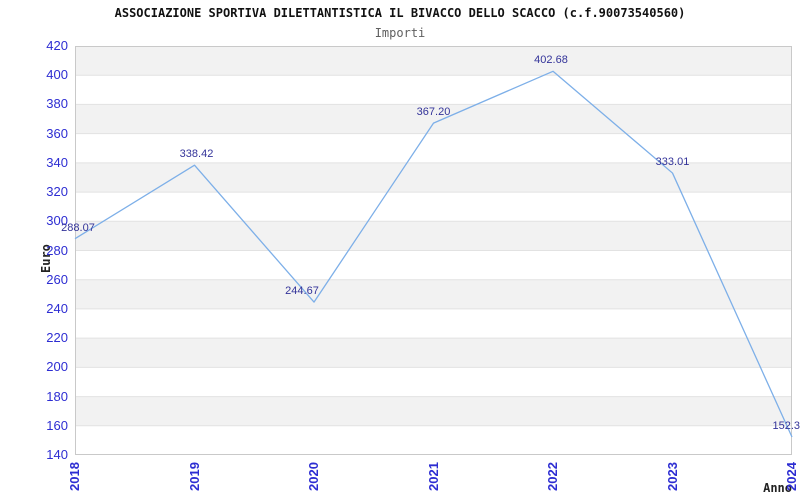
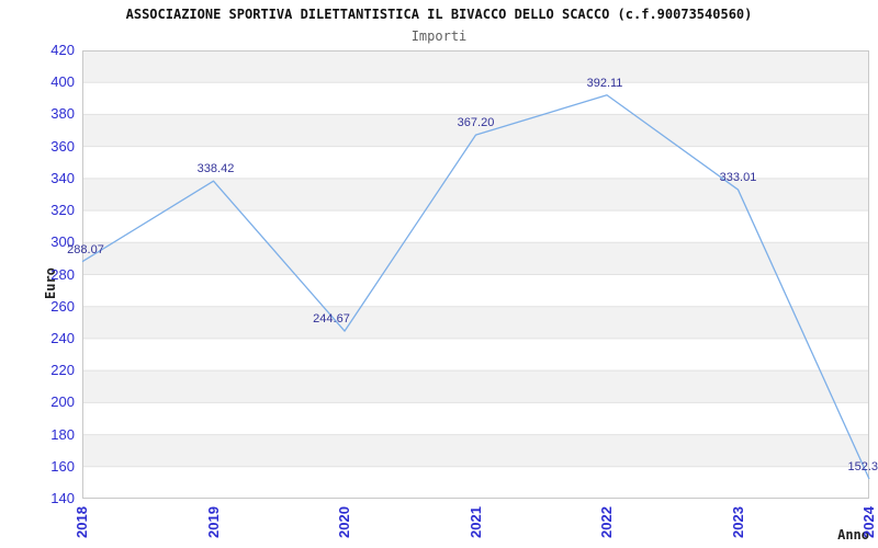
2022: 402.68 -> 392.11
